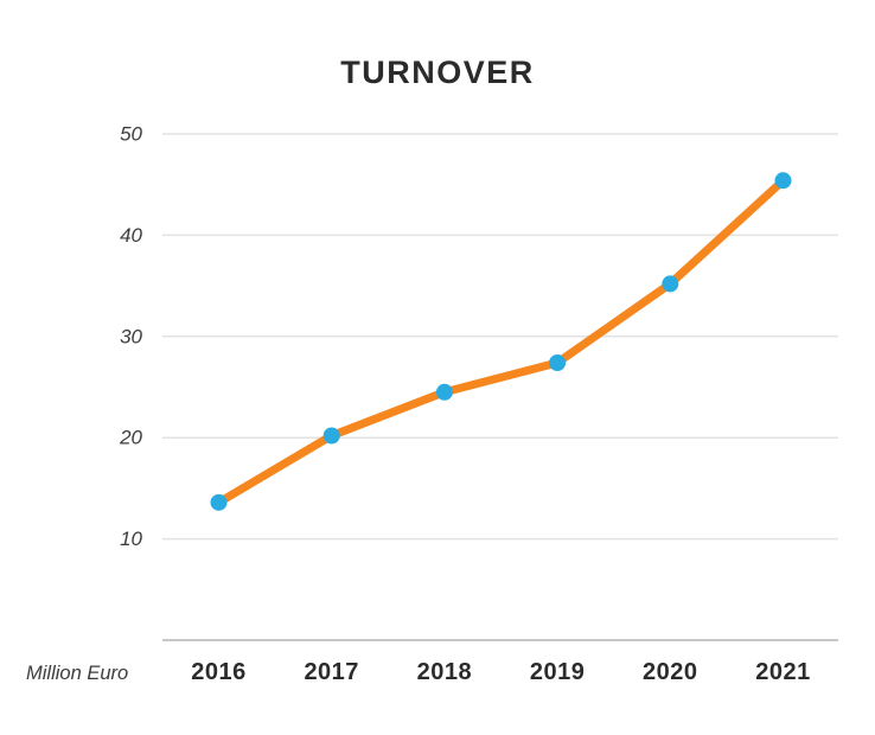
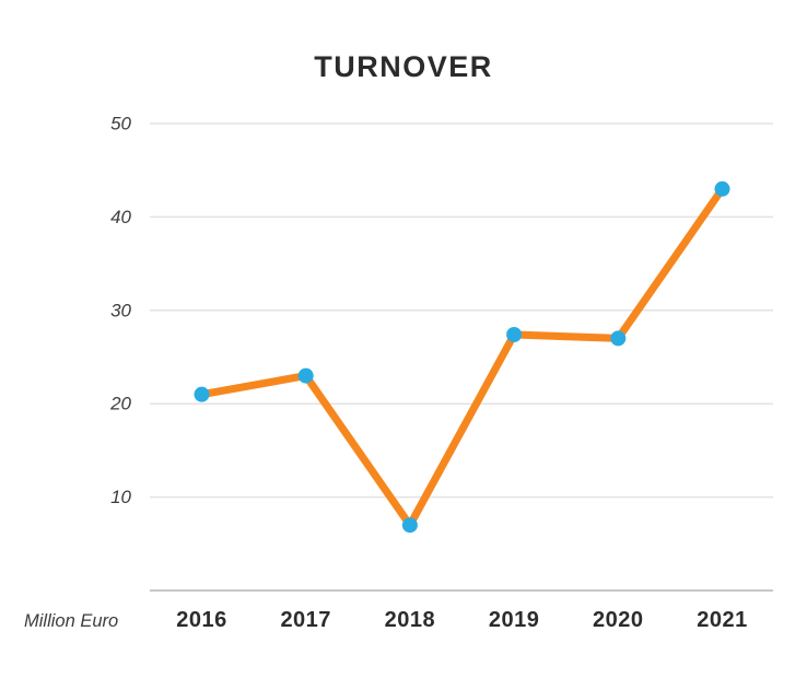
2016: 14 -> 21
2017: 20 -> 23
2018: 24 -> 7
2020: 35 -> 27
2021: 45 -> 43
